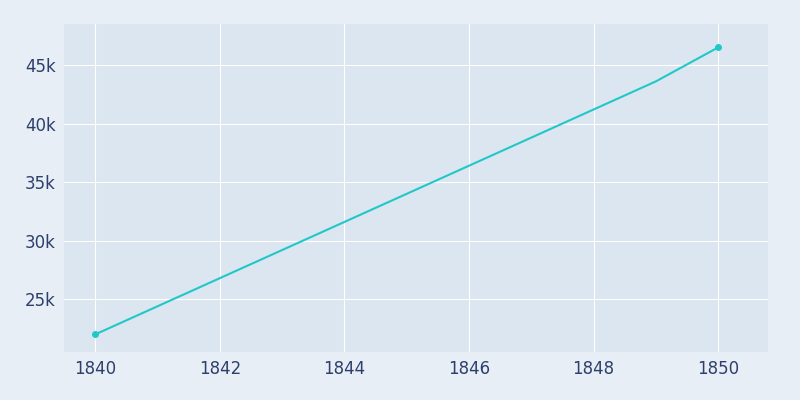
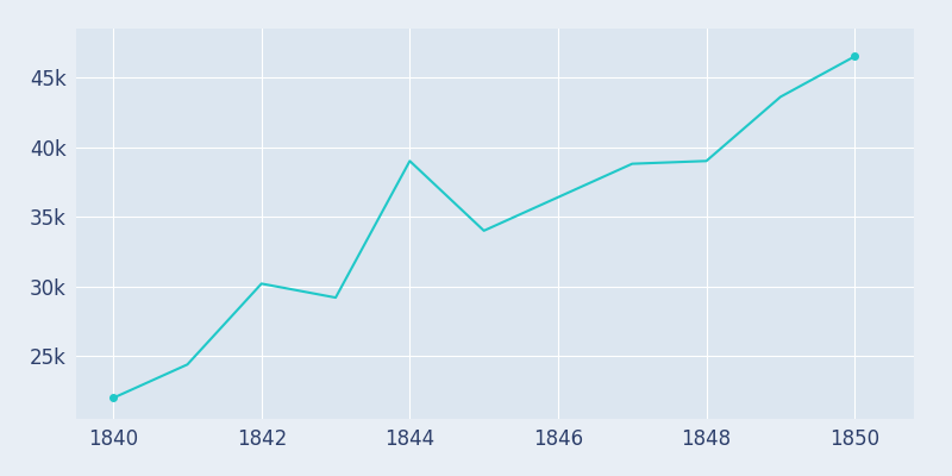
1842: 26.8k -> 30.2k
1844: 31.6k -> 39.0k
1848: 41.2k -> 39.0k
